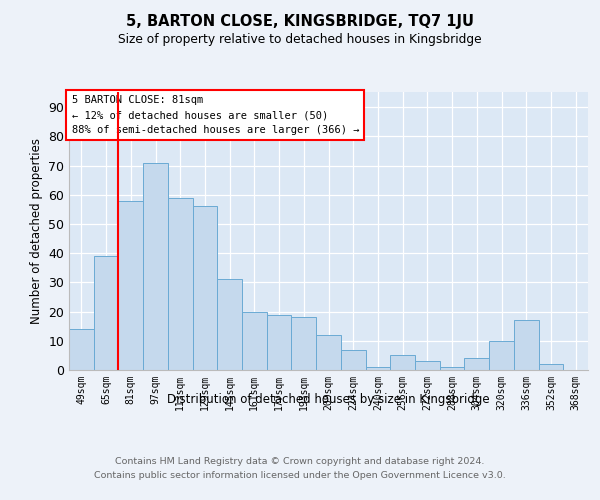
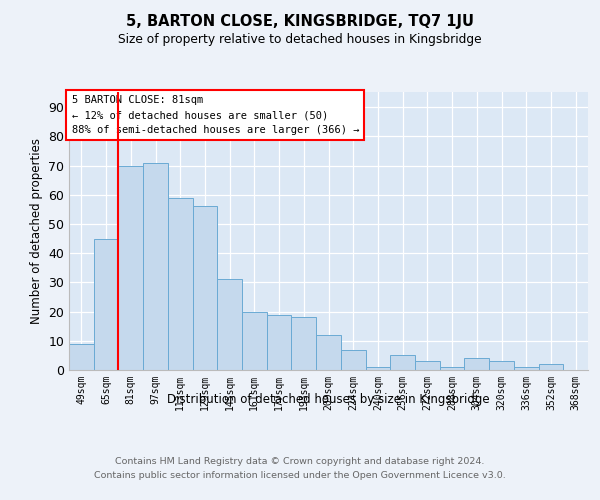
49sqm: 14 -> 9
65sqm: 39 -> 45
81sqm: 58 -> 70
320sqm: 10 -> 3
336sqm: 17 -> 1
